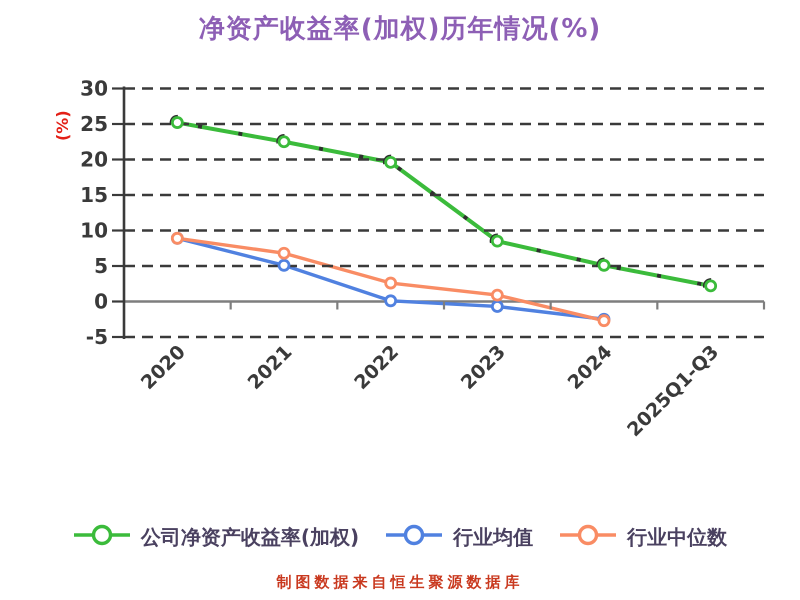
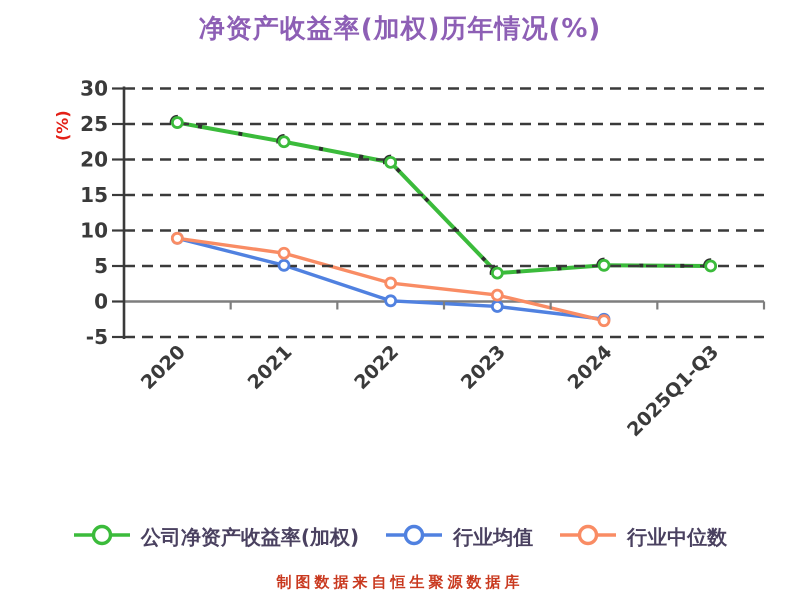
公司净资产收益率(加权)/2023: 8 -> 4
公司净资产收益率(加权)/2025Q1-Q3: 2 -> 5
